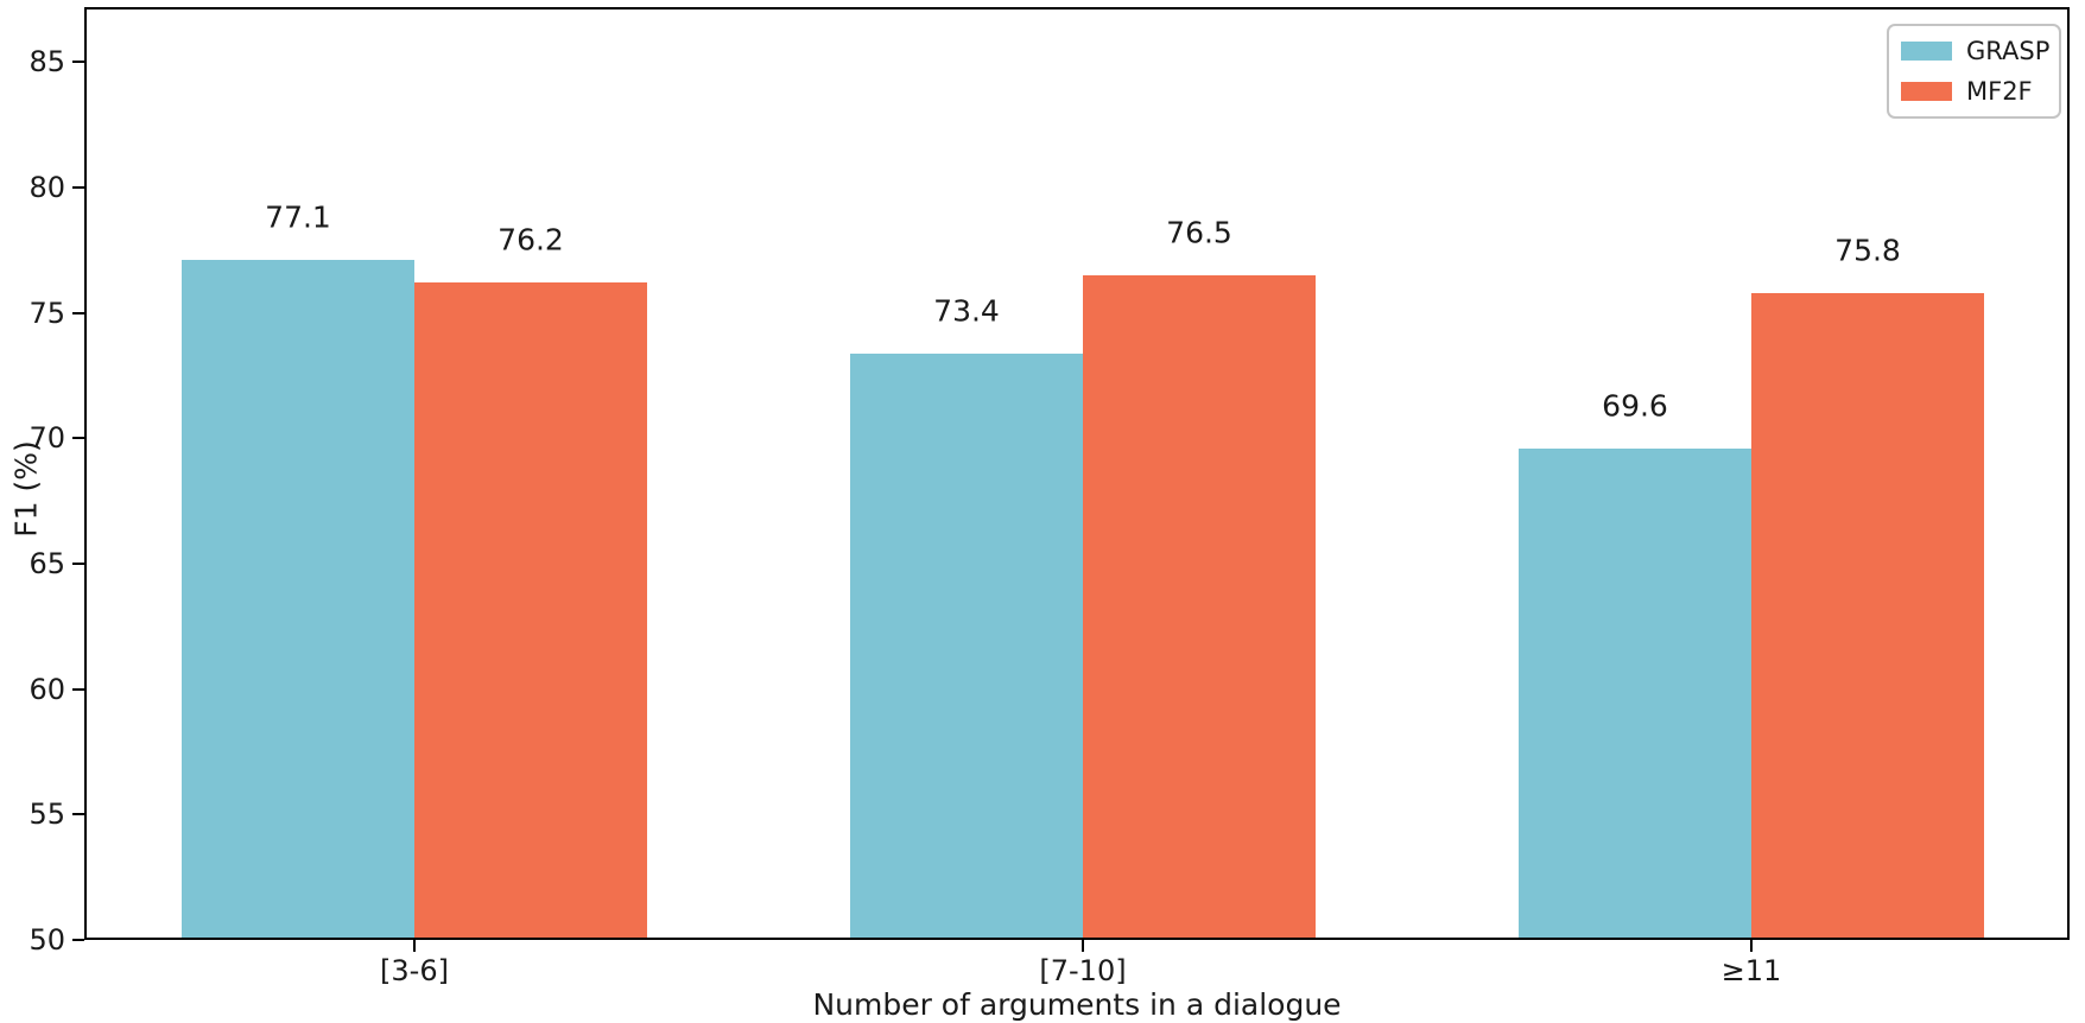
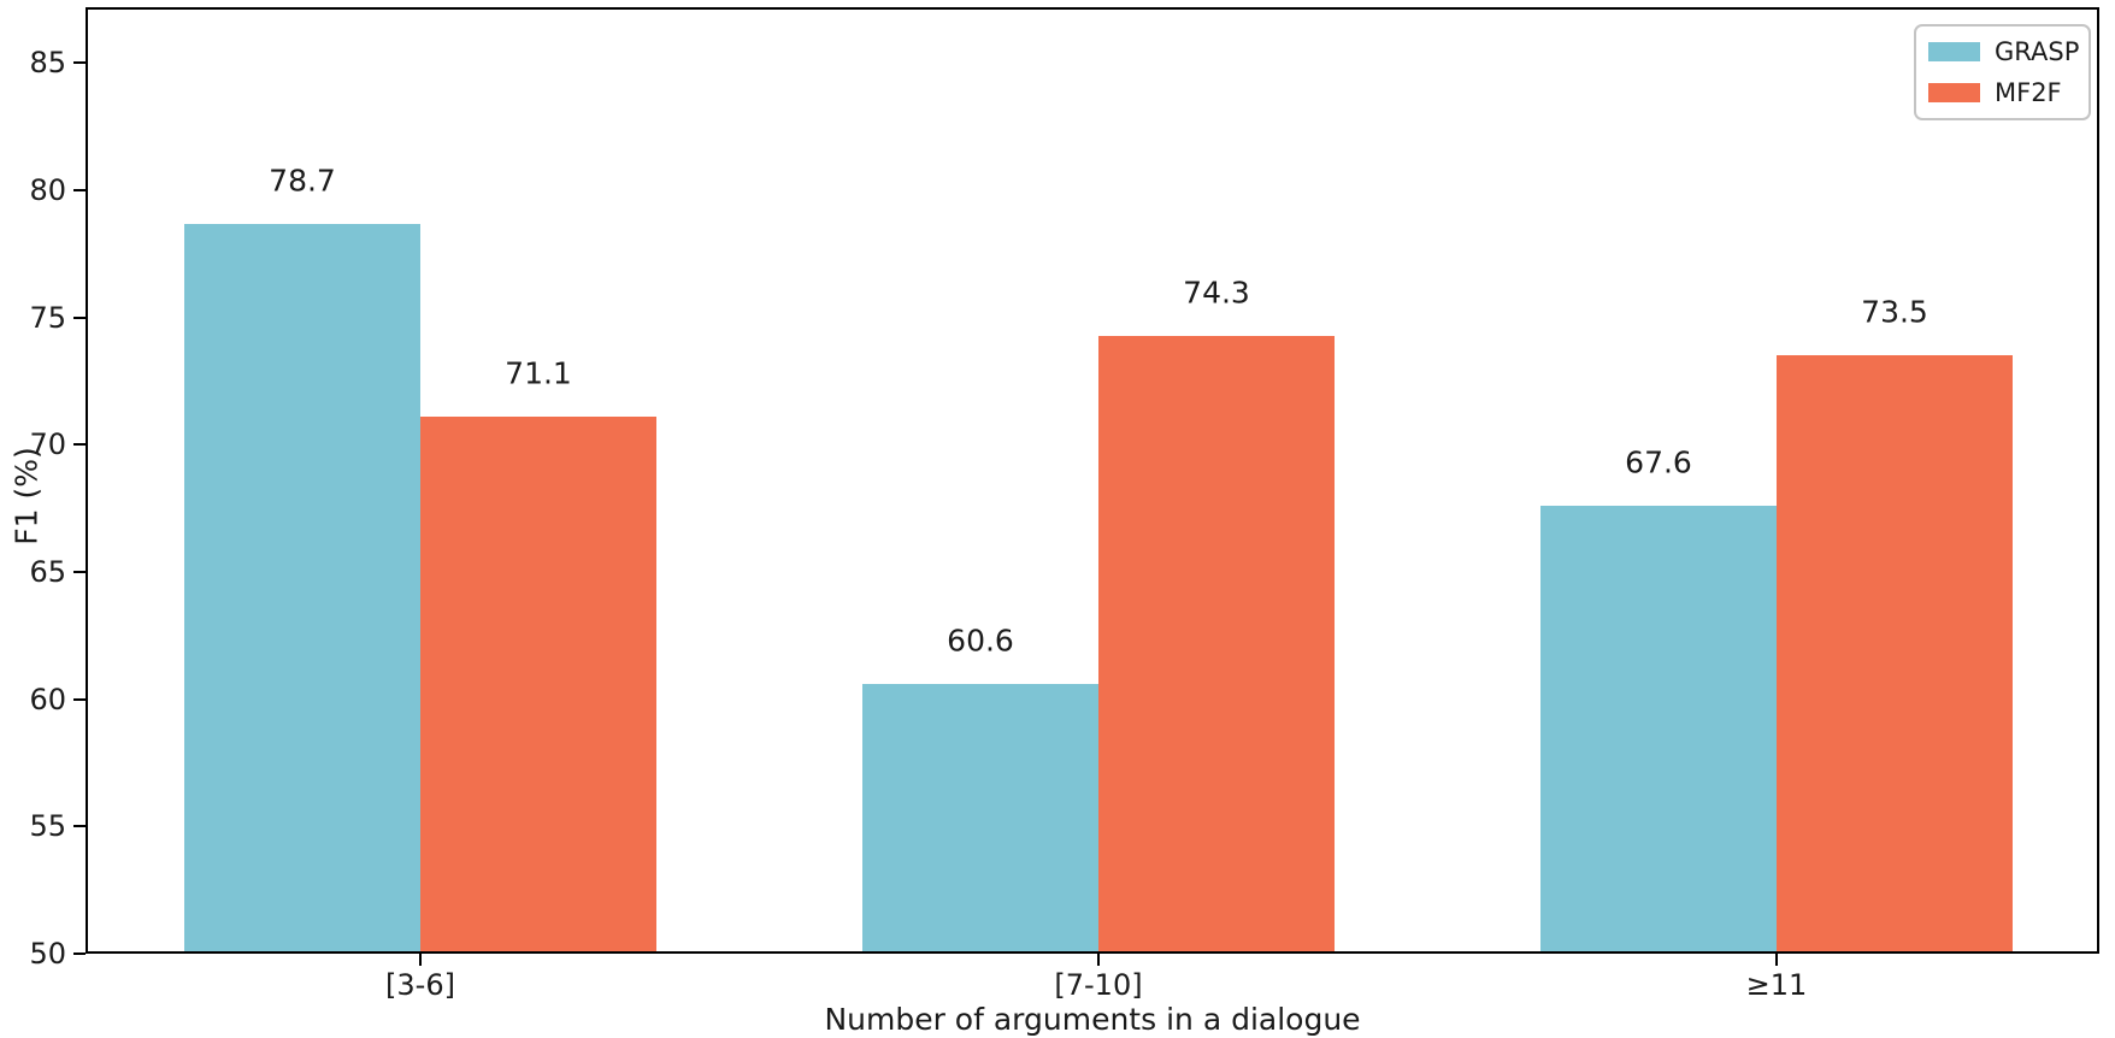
GRASP/[3-6]: 77.1 -> 78.7
MF2F/[3-6]: 76.2 -> 71.1
GRASP/[7-10]: 73.4 -> 60.6
MF2F/[7-10]: 76.5 -> 74.3
GRASP/≥11: 69.6 -> 67.6
MF2F/≥11: 75.8 -> 73.5
